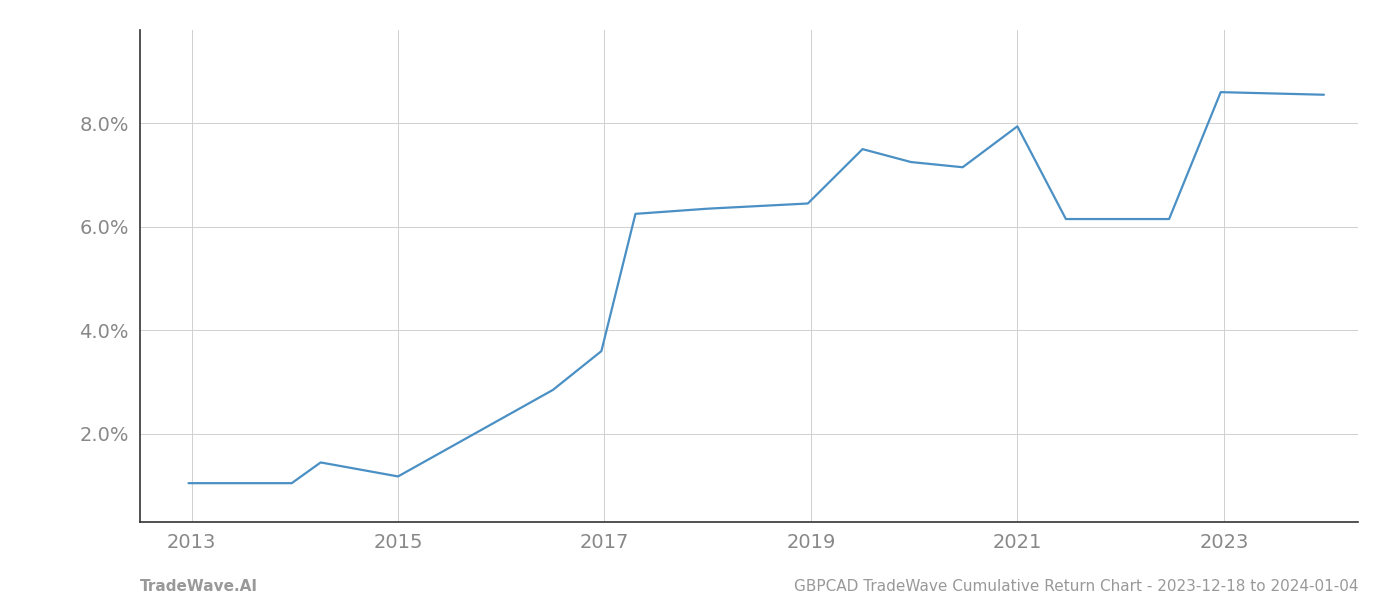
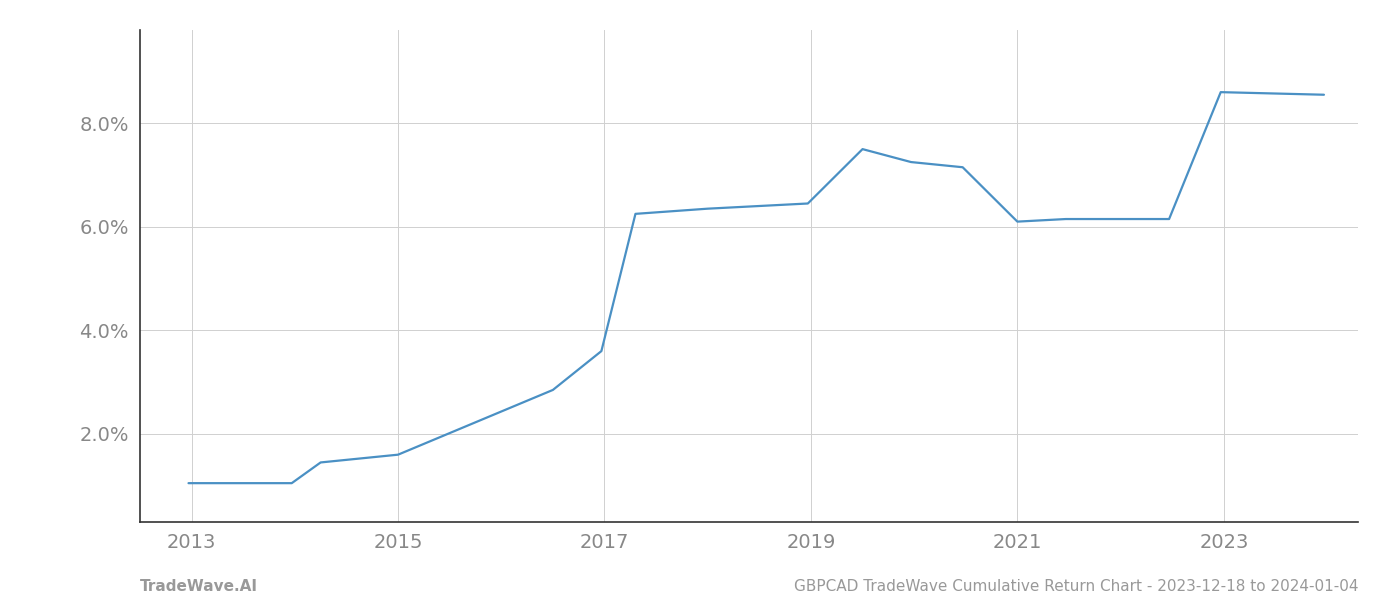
2015: 1.18% -> 1.60%
2021: 7.94% -> 6.10%
